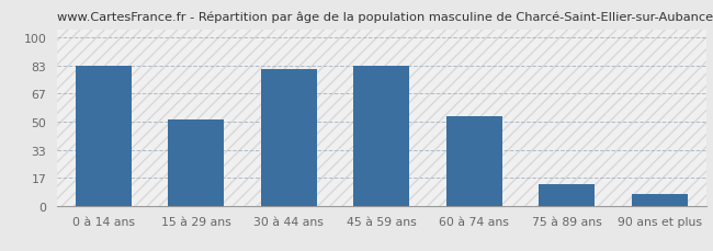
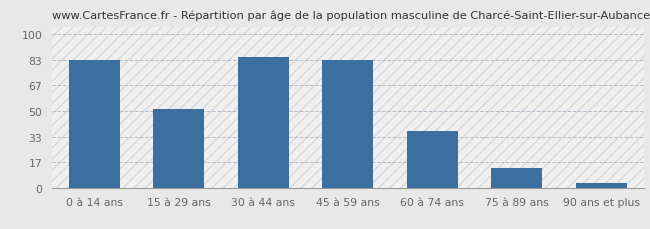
30 à 44 ans: 81 -> 85
60 à 74 ans: 53 -> 37
90 ans et plus: 7 -> 3
